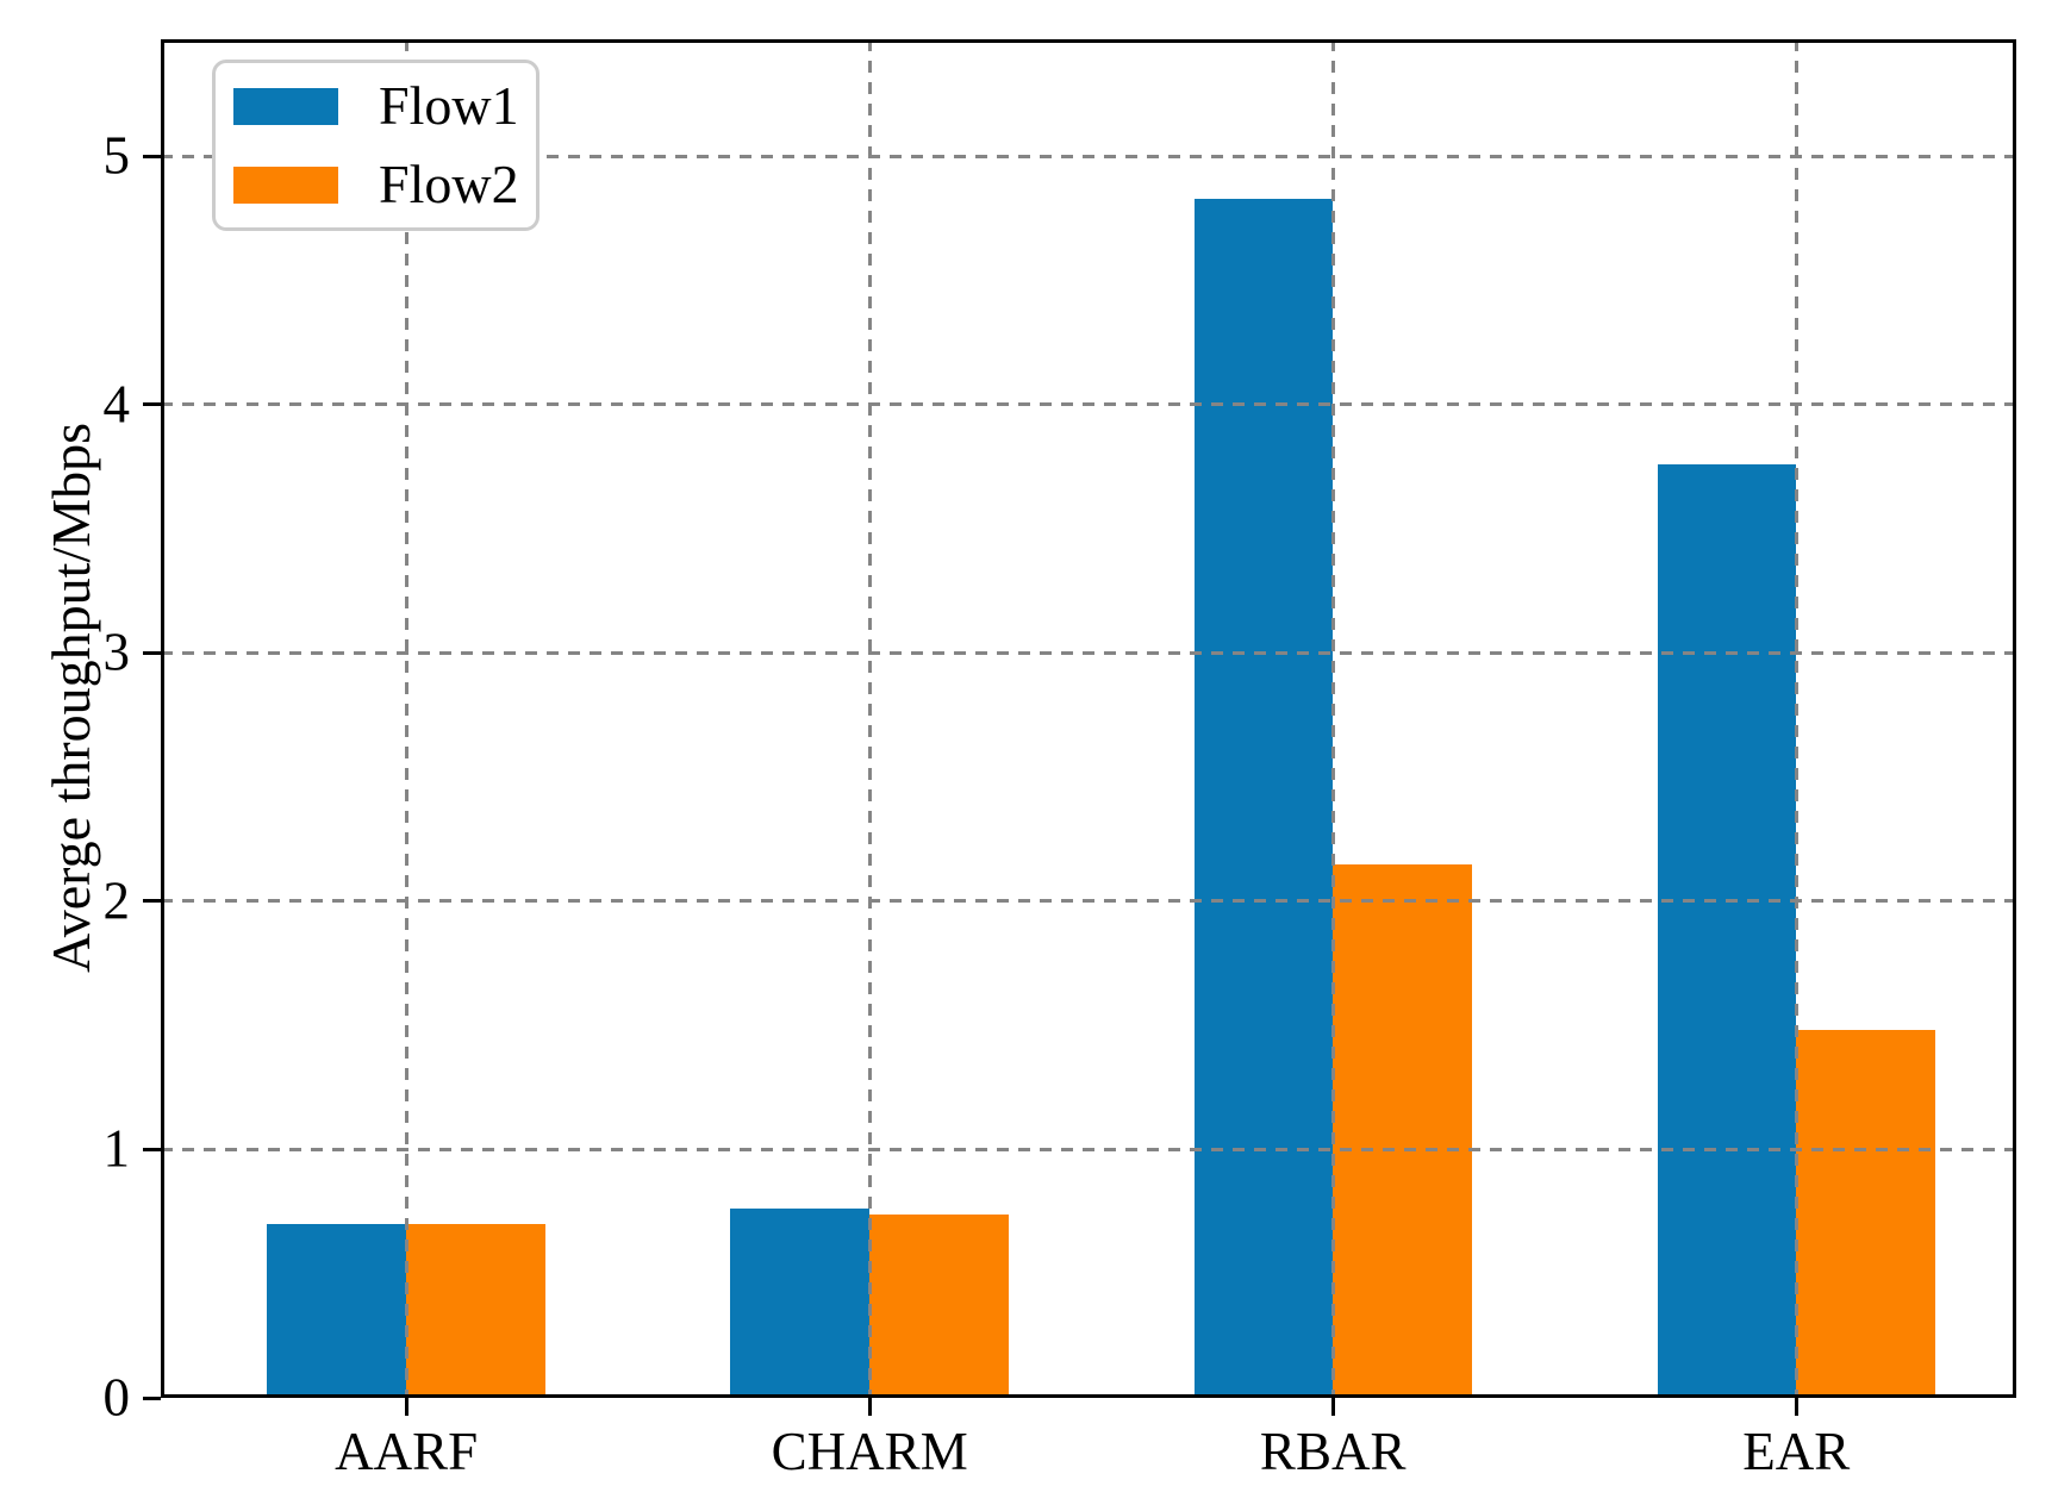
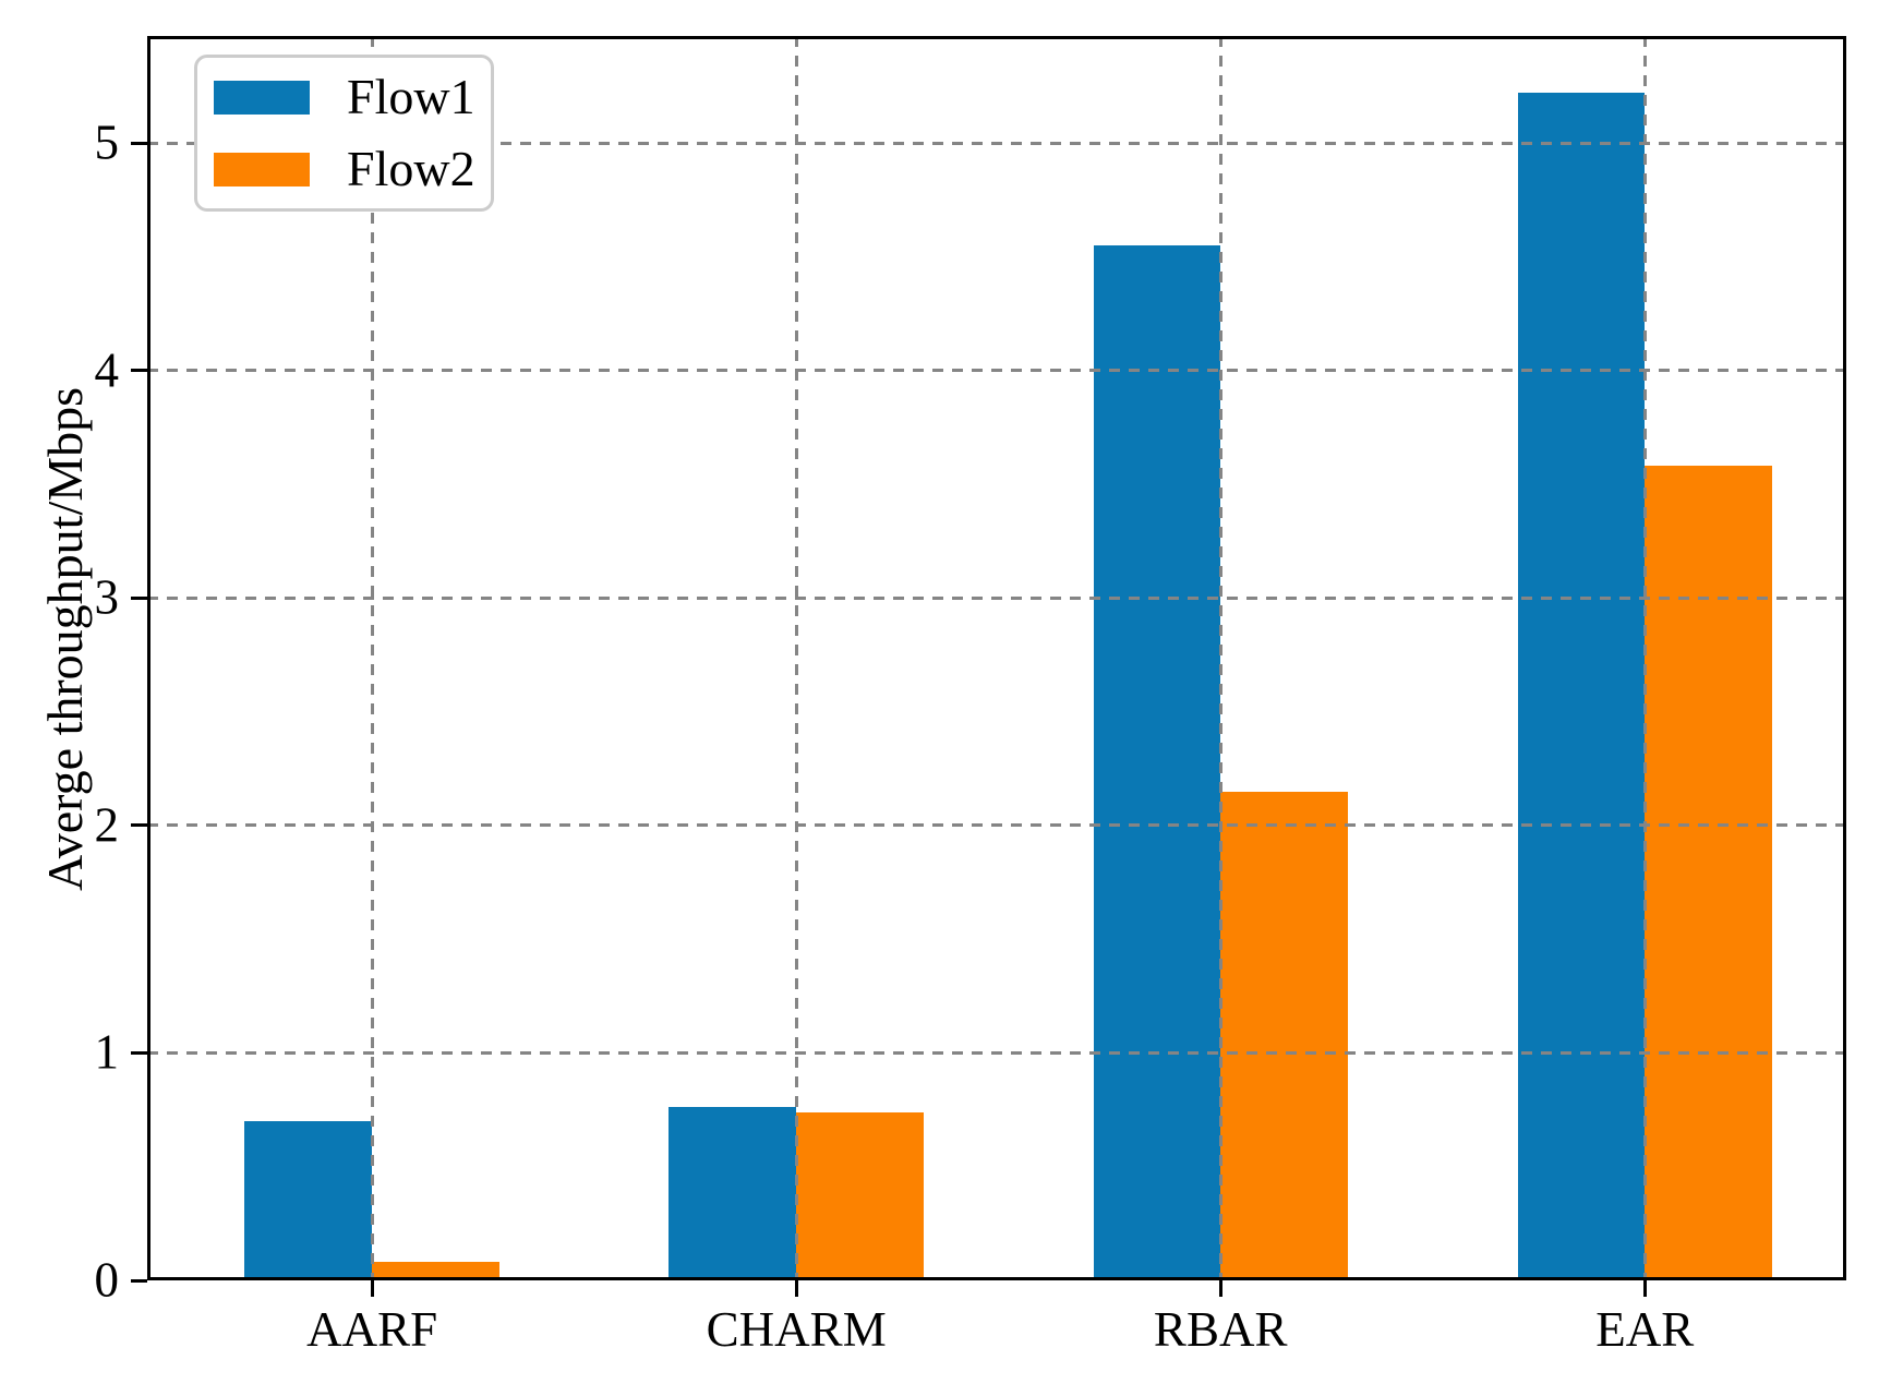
Flow2/AARF: 0.70 -> 0.08
Flow1/RBAR: 4.83 -> 4.55
Flow1/EAR: 3.76 -> 5.22
Flow2/EAR: 1.48 -> 3.58
